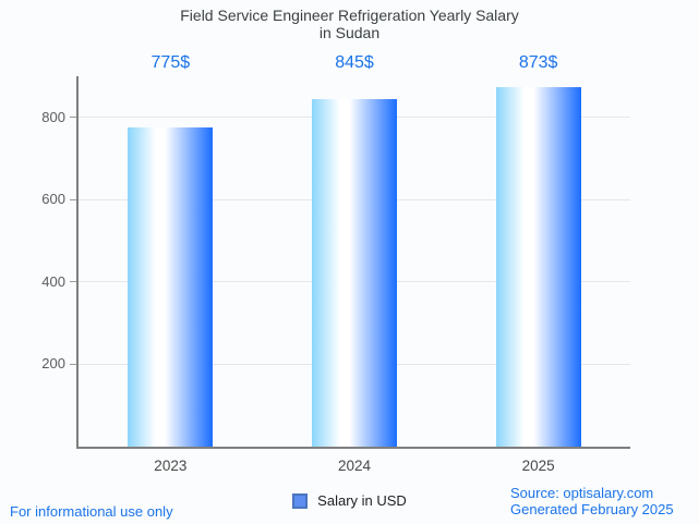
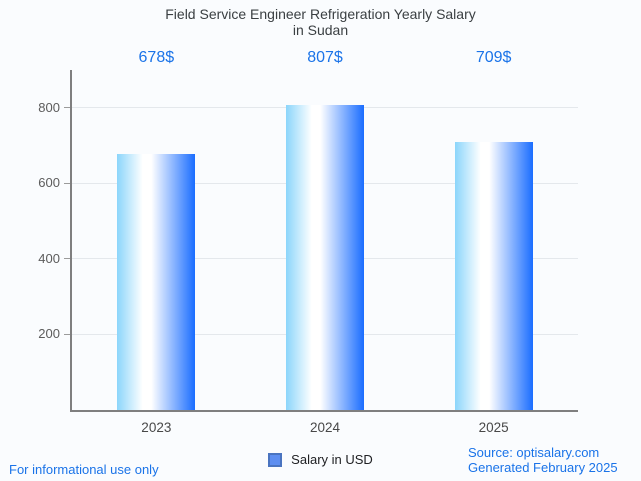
2023: 775 -> 678
2024: 845 -> 807
2025: 873 -> 709
